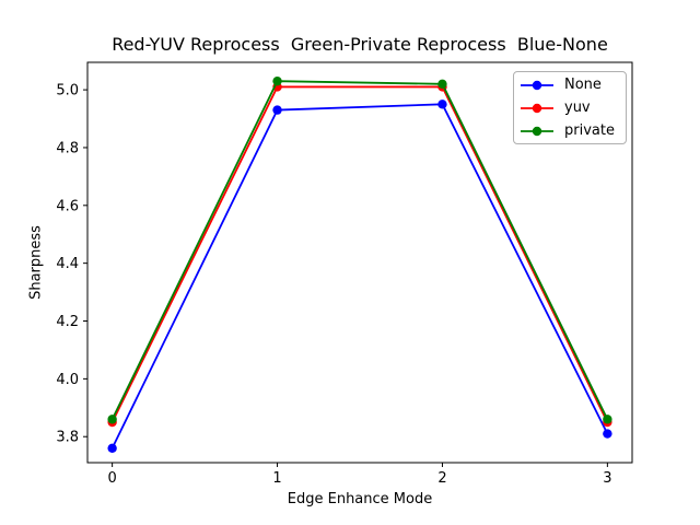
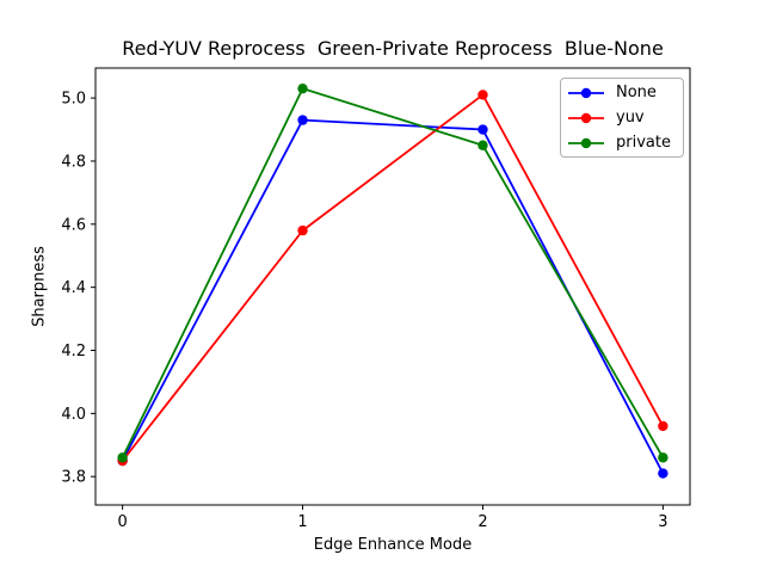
None/0: 3.76 -> 3.85
yuv/1: 5.01 -> 4.58
None/2: 4.95 -> 4.90
private/2: 5.02 -> 4.85
yuv/3: 3.85 -> 3.96
